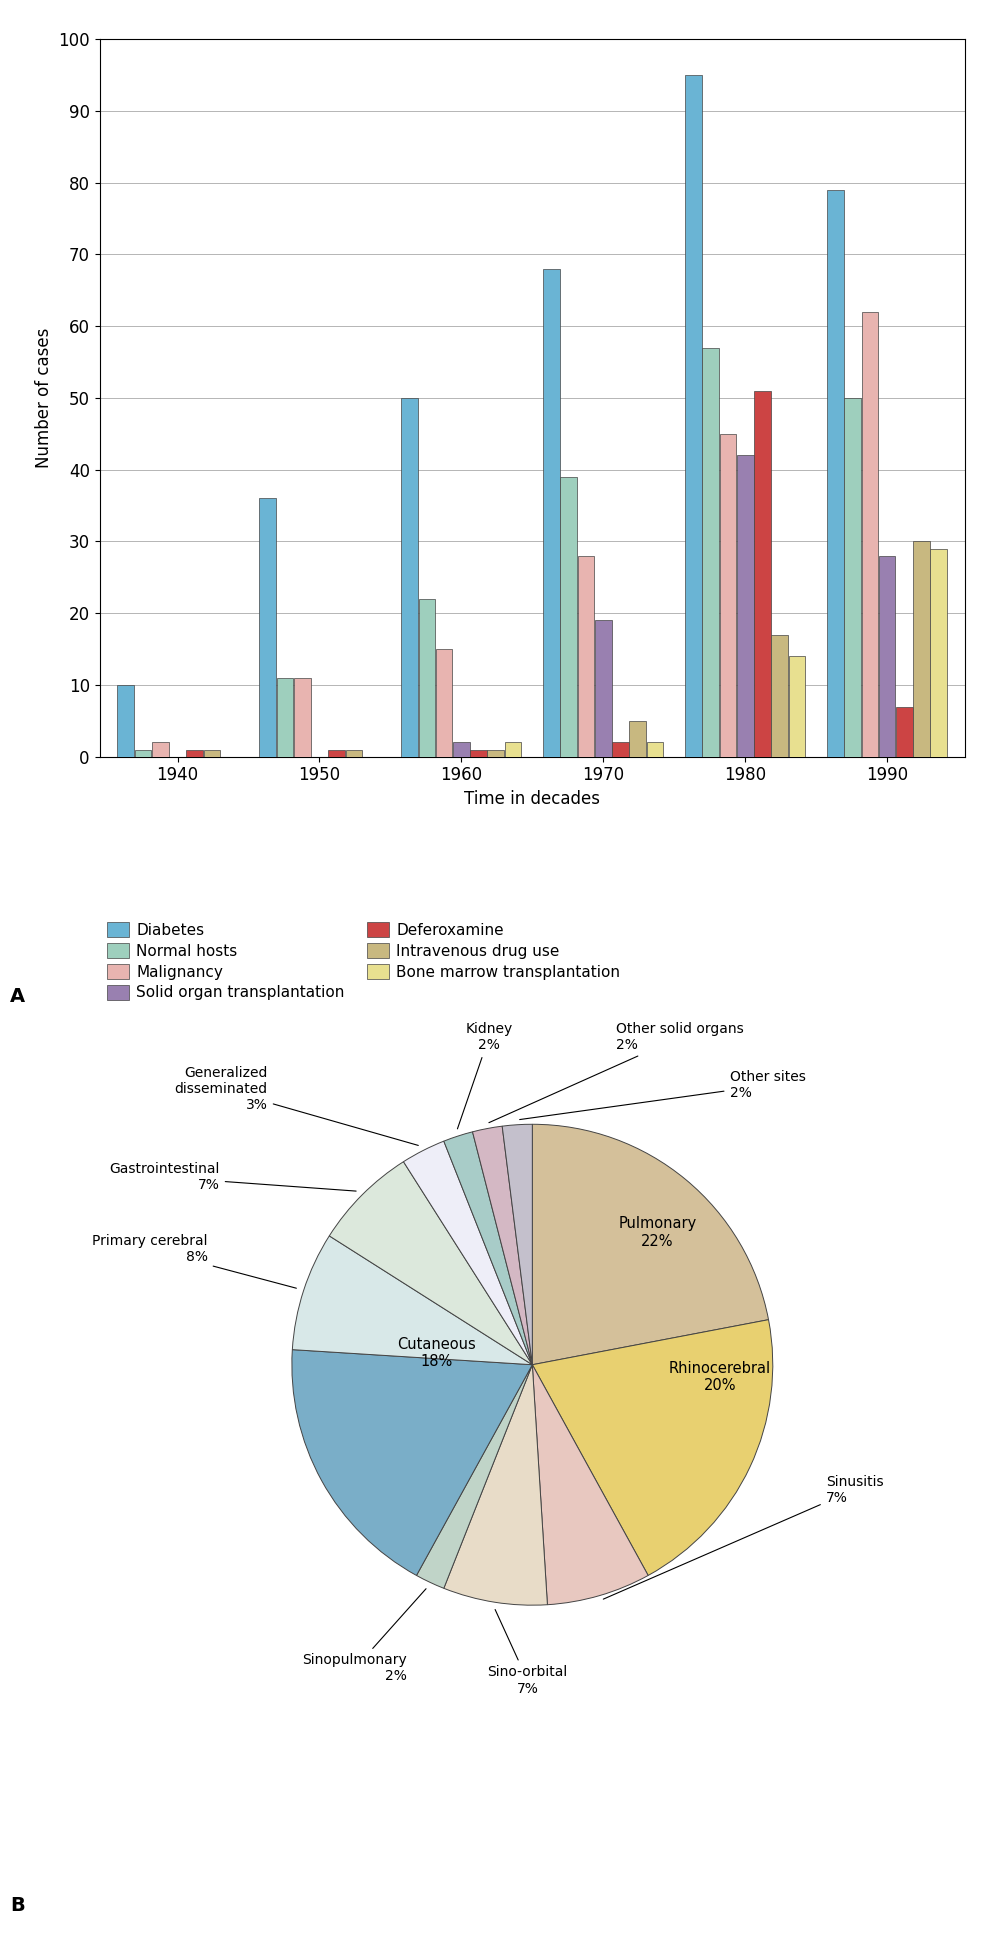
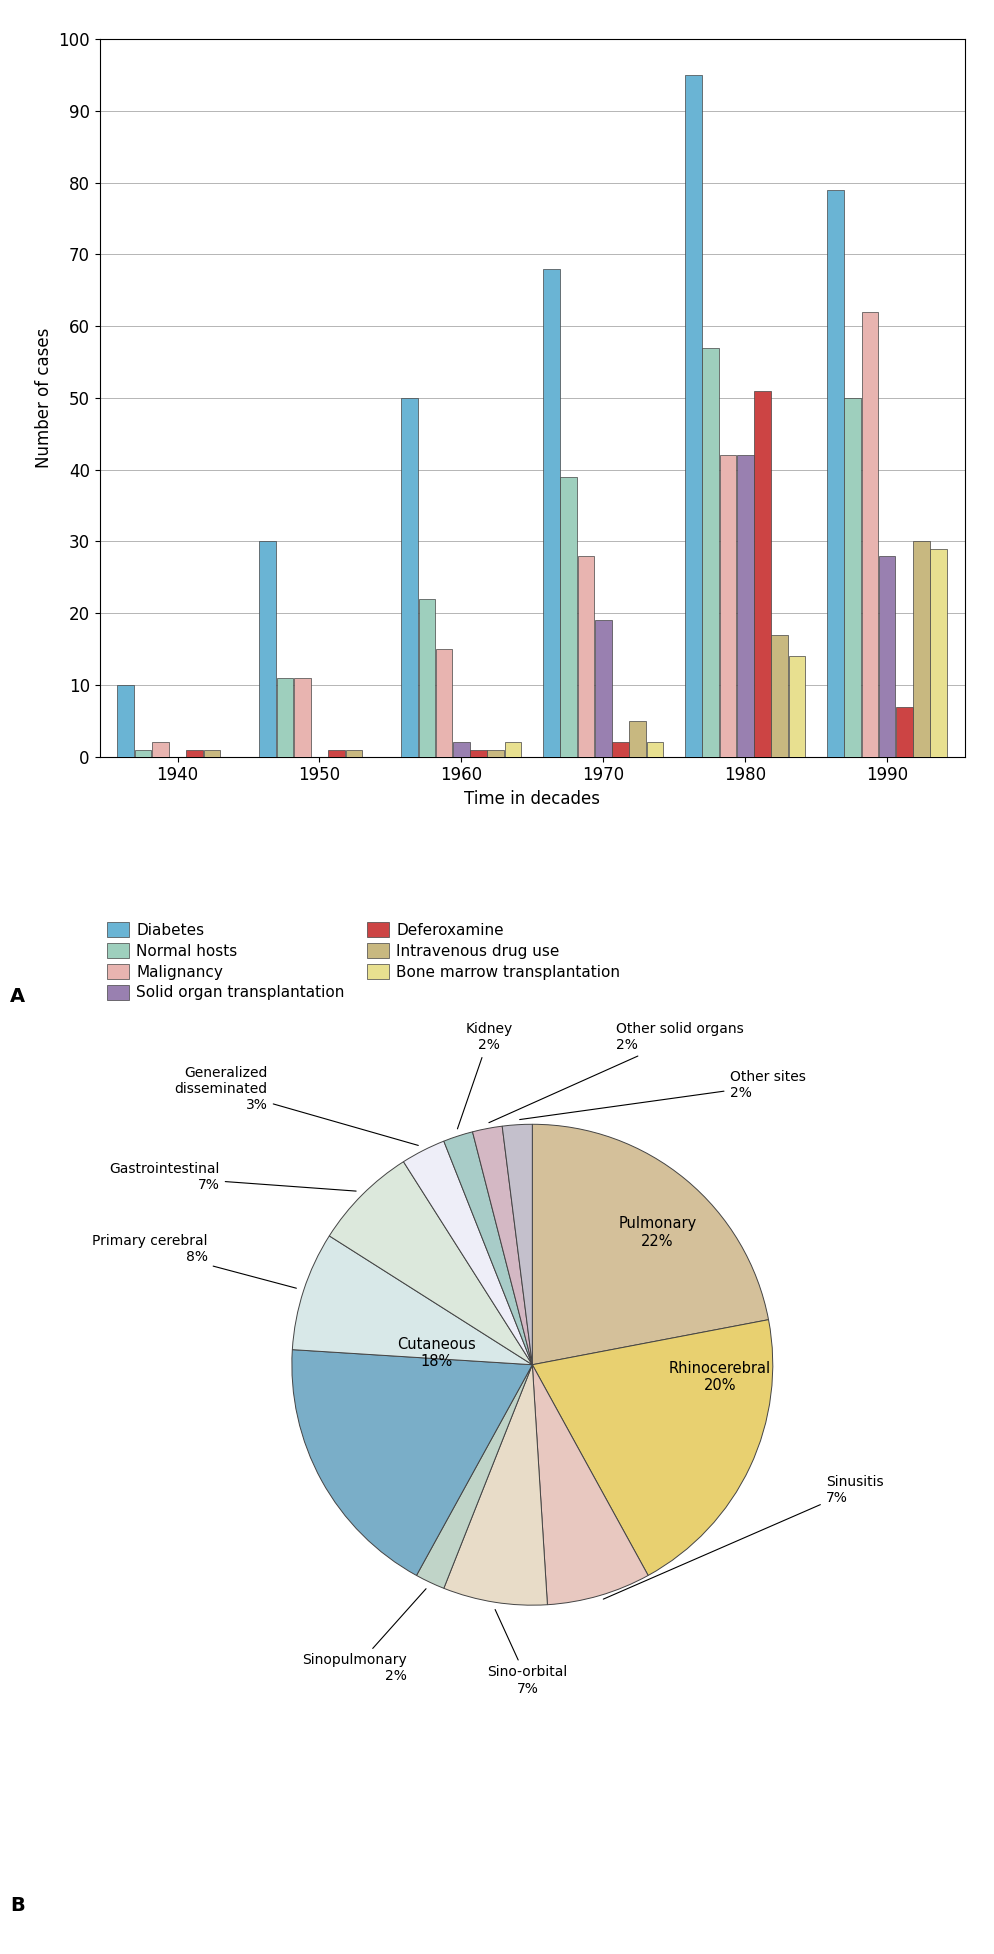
Diabetes/1950: 36 -> 30
Malignancy/1980: 45 -> 42
